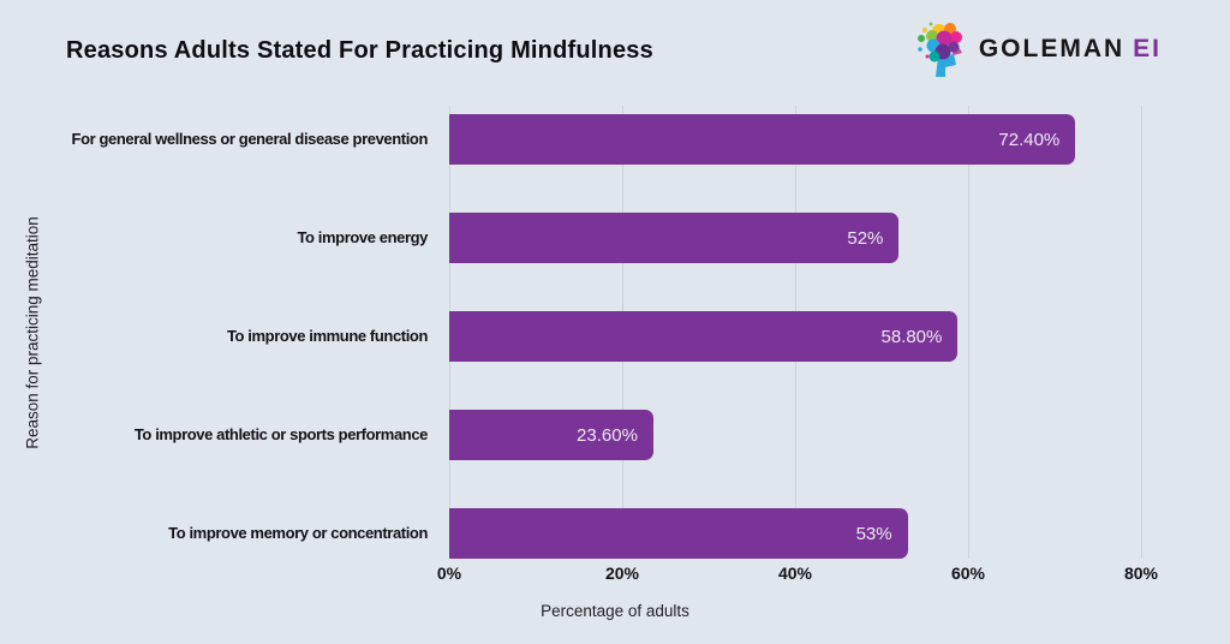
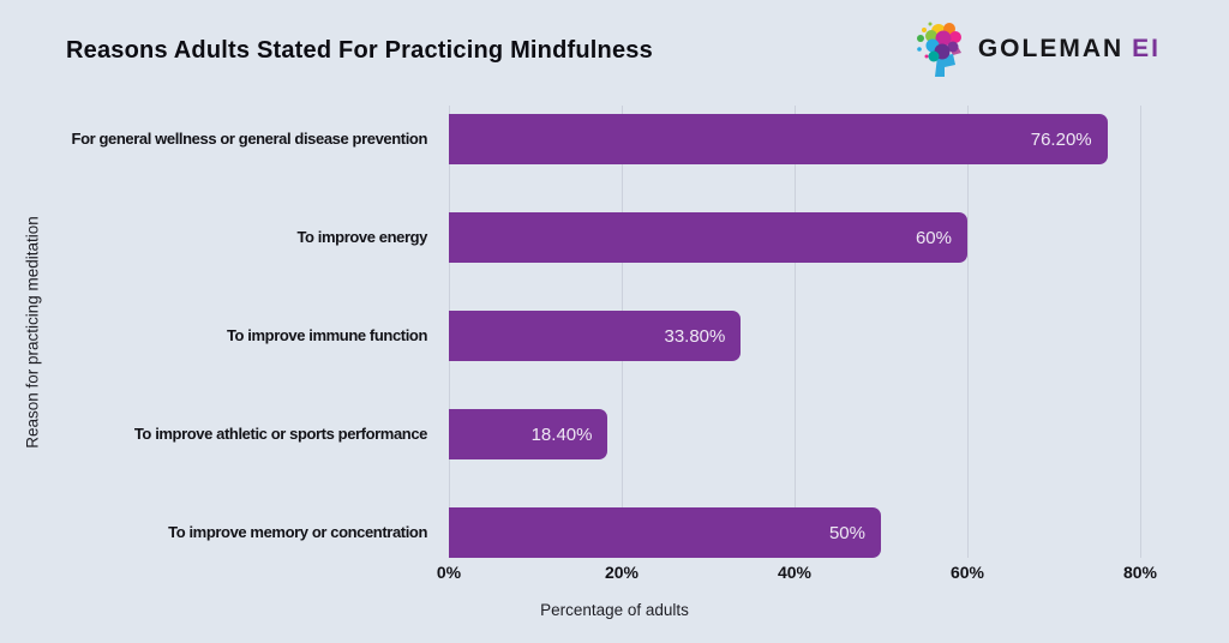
For general wellness or general disease prevention: 72.40% -> 76.20%
To improve energy: 52% -> 60%
To improve immune function: 58.80% -> 33.80%
To improve athletic or sports performance: 23.60% -> 18.40%
To improve memory or concentration: 53% -> 50%
